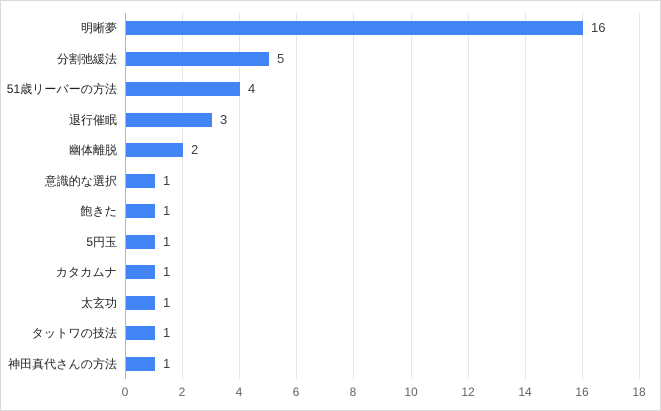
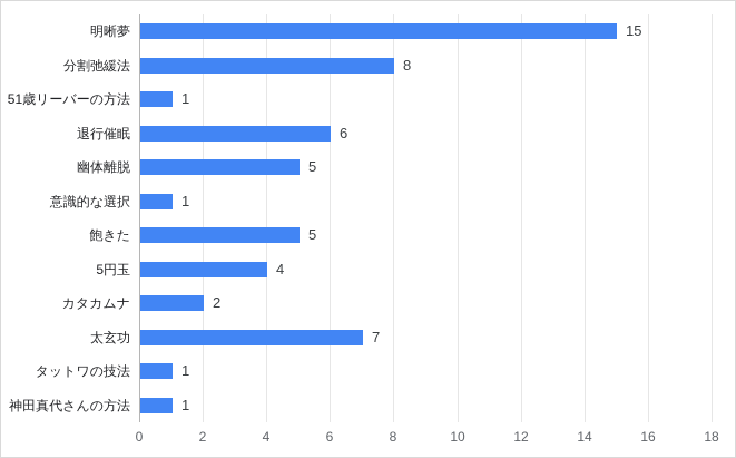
明晰夢: 16 -> 15
分割弛緩法: 5 -> 8
51歳リーバーの方法: 4 -> 1
退行催眠: 3 -> 6
幽体離脱: 2 -> 5
飽きた: 1 -> 5
5円玉: 1 -> 4
カタカムナ: 1 -> 2
太玄功: 1 -> 7
